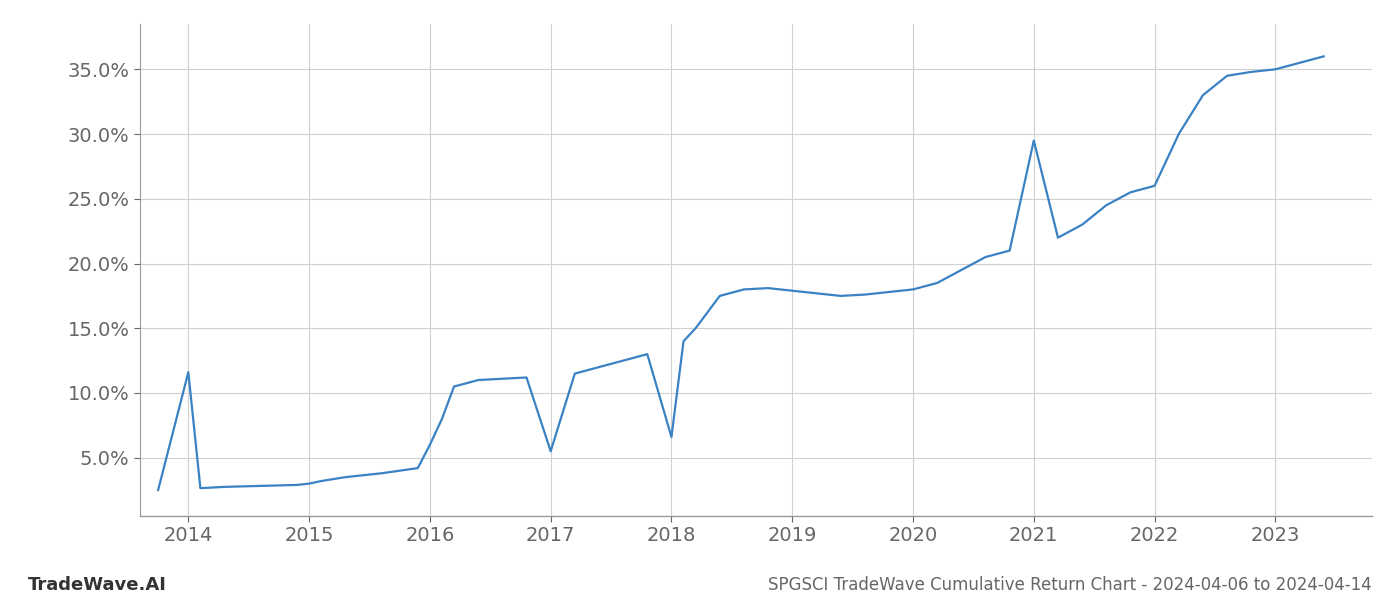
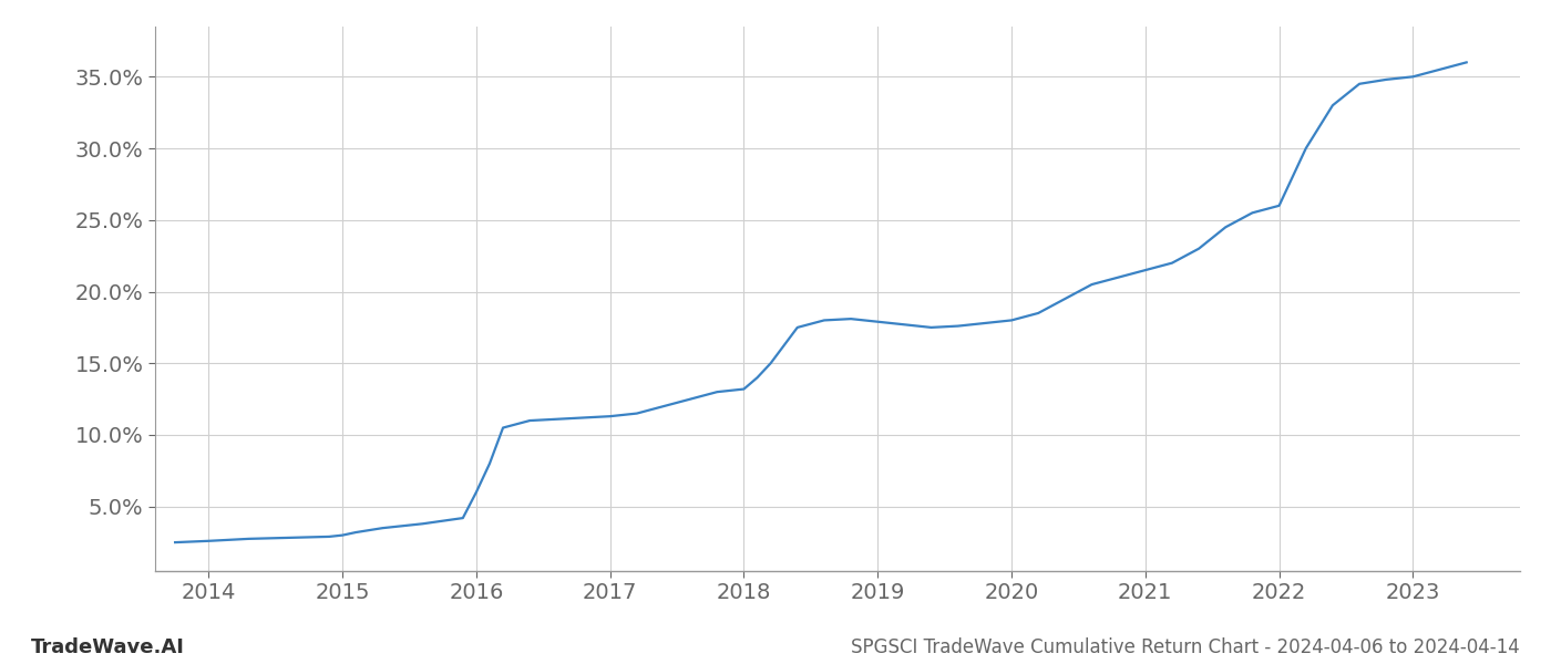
2014: 11.6% -> 2.6%
2017: 5.5% -> 11.3%
2018: 6.6% -> 13.2%
2021: 29.5% -> 21.5%
